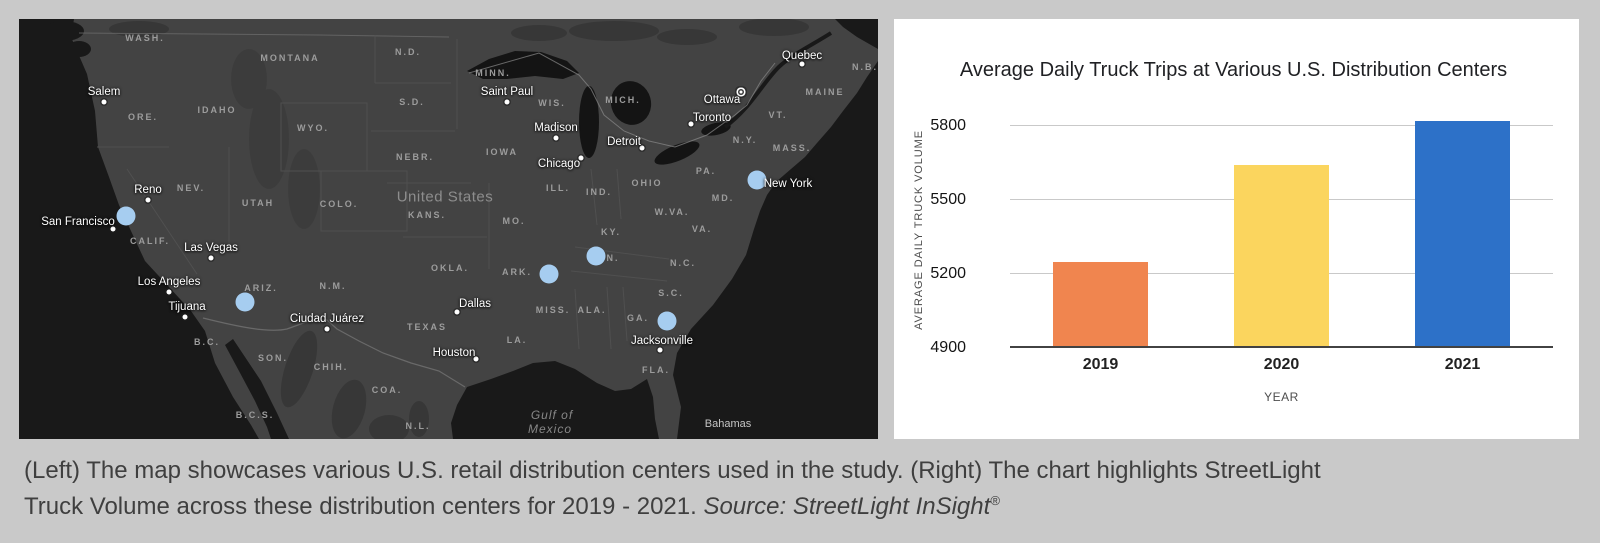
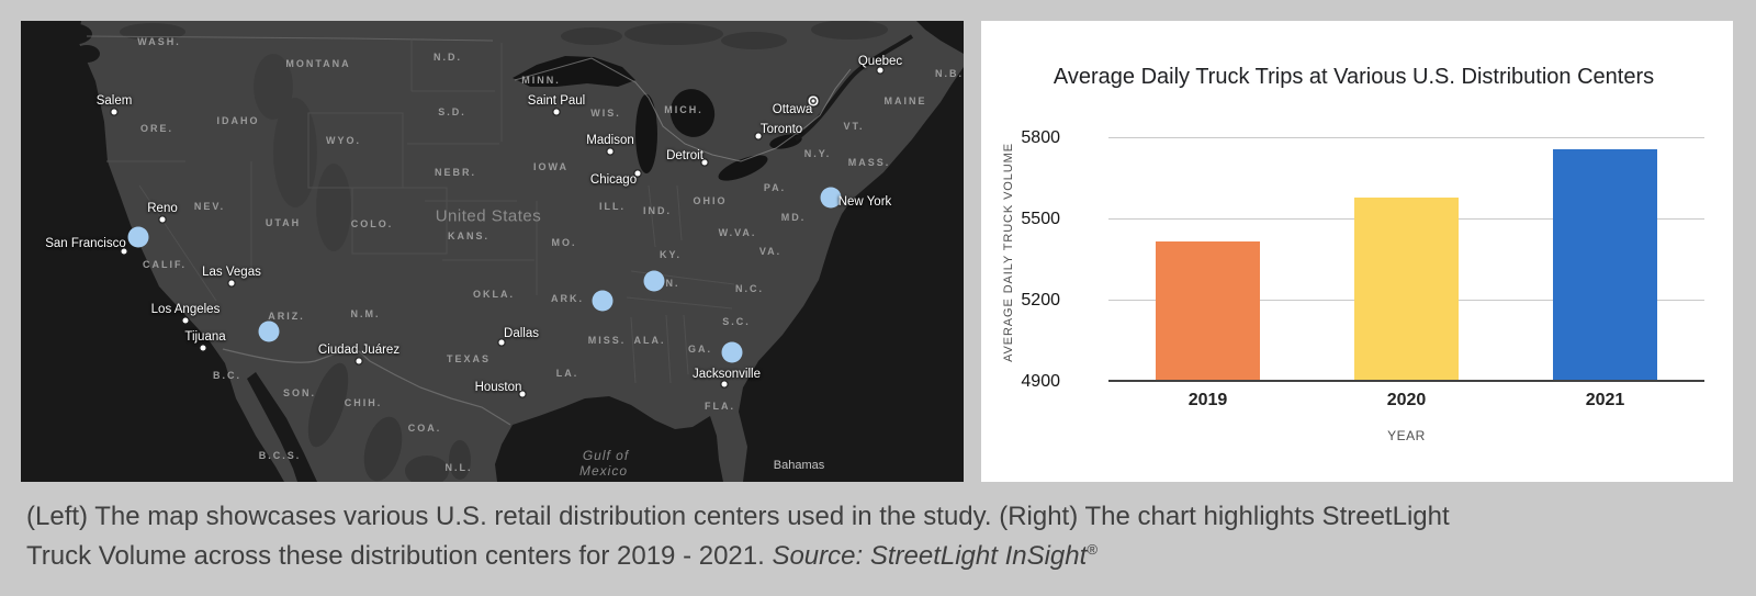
2019: 5250 -> 5420
2020: 5640 -> 5580
2021: 5820 -> 5760
